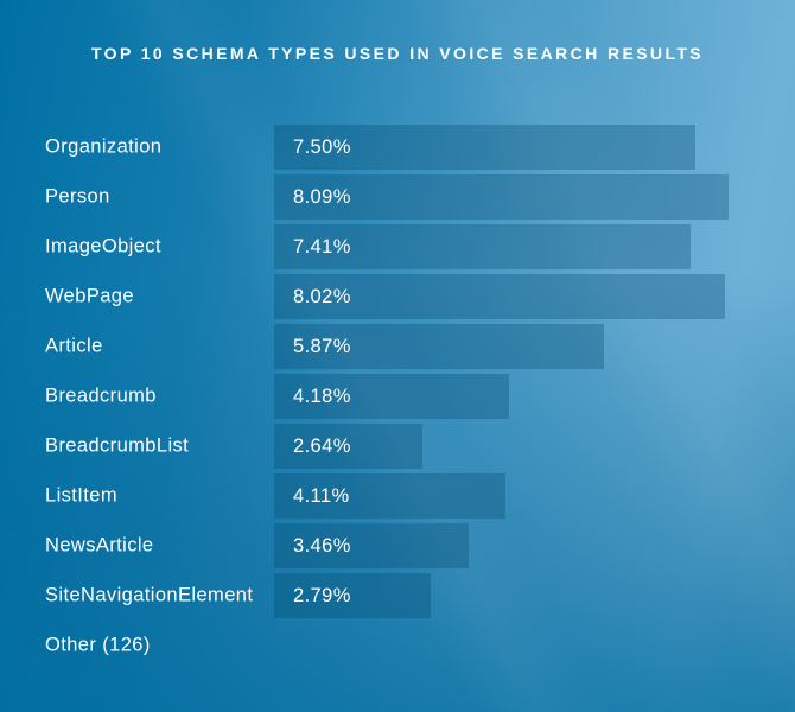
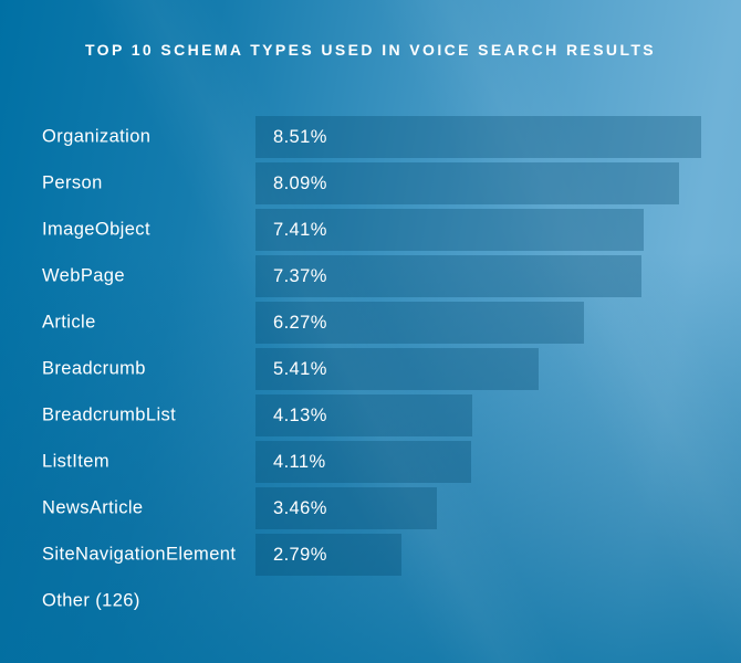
Organization: 7.50% -> 8.51%
WebPage: 8.02% -> 7.37%
Article: 5.87% -> 6.27%
Breadcrumb: 4.18% -> 5.41%
BreadcrumbList: 2.64% -> 4.13%
